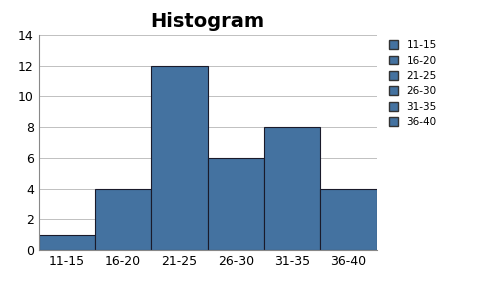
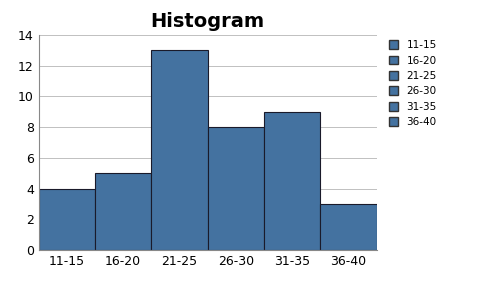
11-15: 1 -> 4
16-20: 4 -> 5
21-25: 12 -> 13
26-30: 6 -> 8
31-35: 8 -> 9
36-40: 4 -> 3
